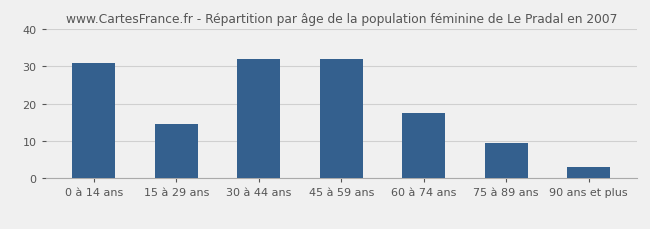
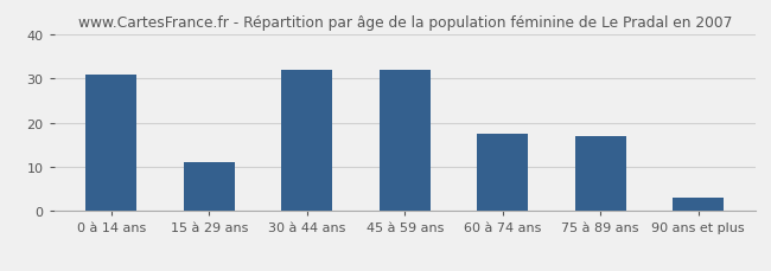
15 à 29 ans: 14.5 -> 11.0
75 à 89 ans: 9.5 -> 17.0
